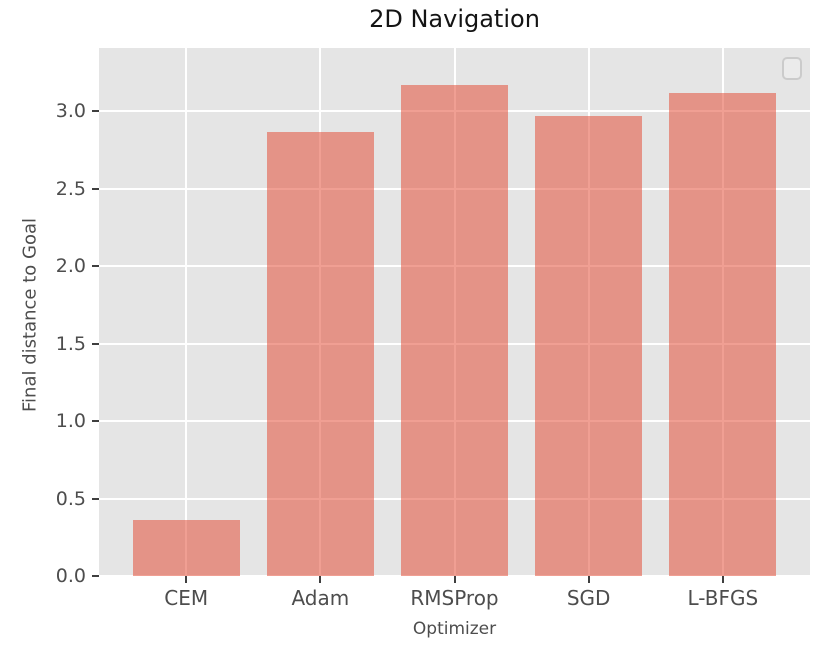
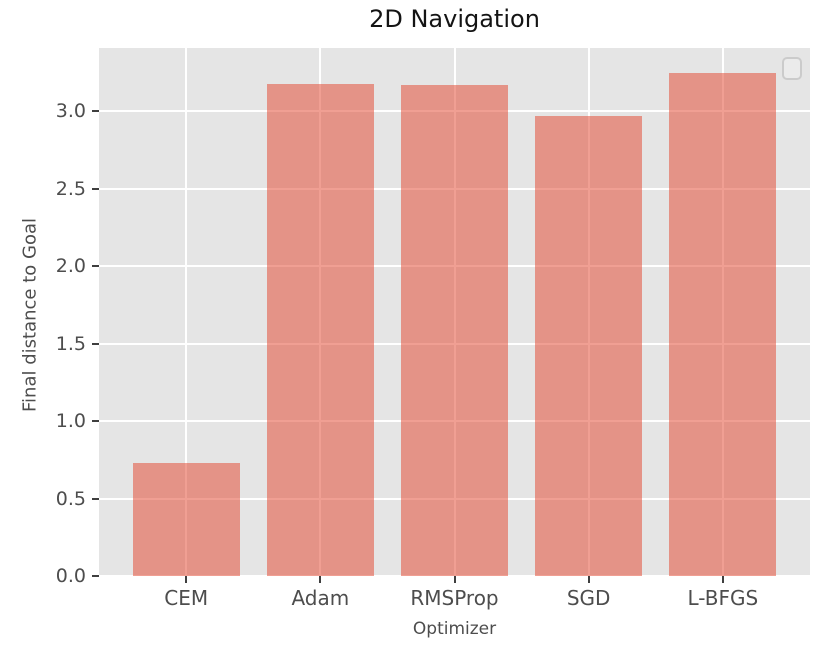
CEM: 0.36 -> 0.73
Adam: 2.87 -> 3.18
L-BFGS: 3.12 -> 3.25
